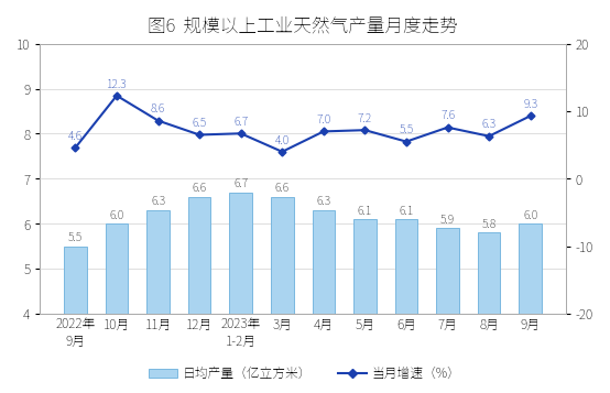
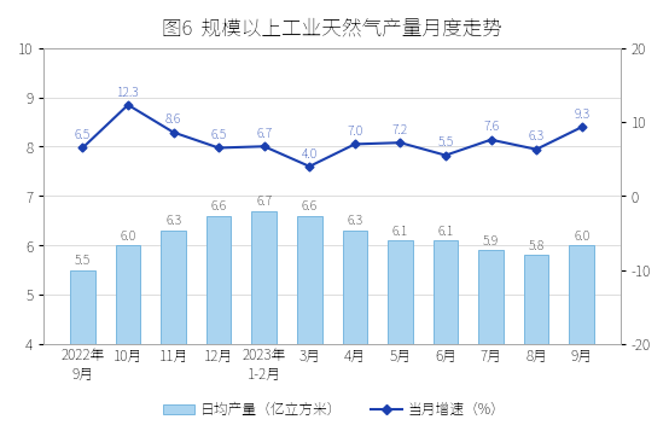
当月增速（%）/2022年 9月: 4.6 -> 6.5
